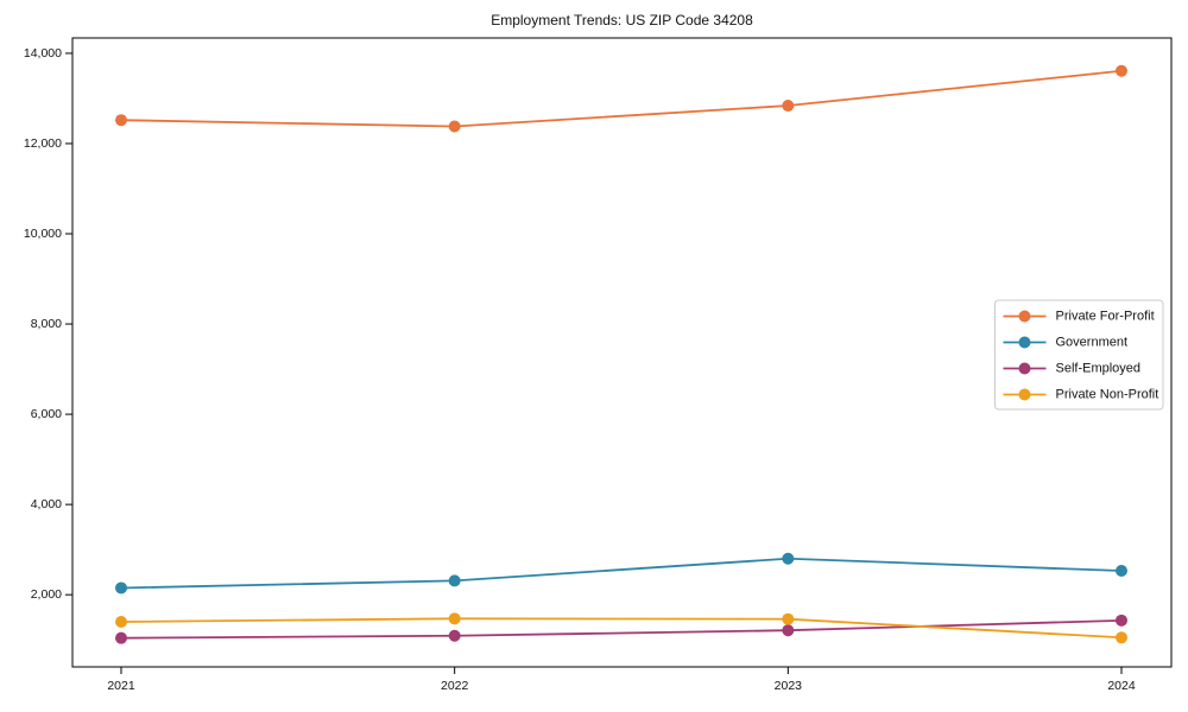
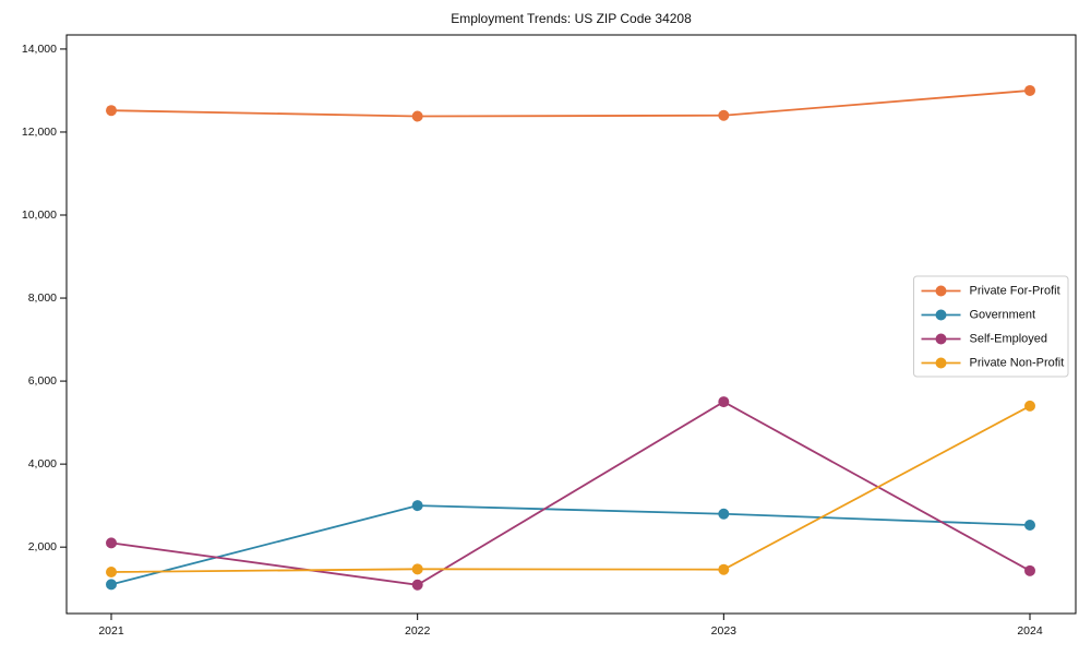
Government/2021: 2200 -> 1100
Self-Employed/2021: 1000 -> 2100
Government/2022: 2300 -> 3000
Private For-Profit/2023: 12800 -> 12400
Self-Employed/2023: 1200 -> 5500
Private For-Profit/2024: 13600 -> 13000
Private Non-Profit/2024: 1000 -> 5400
